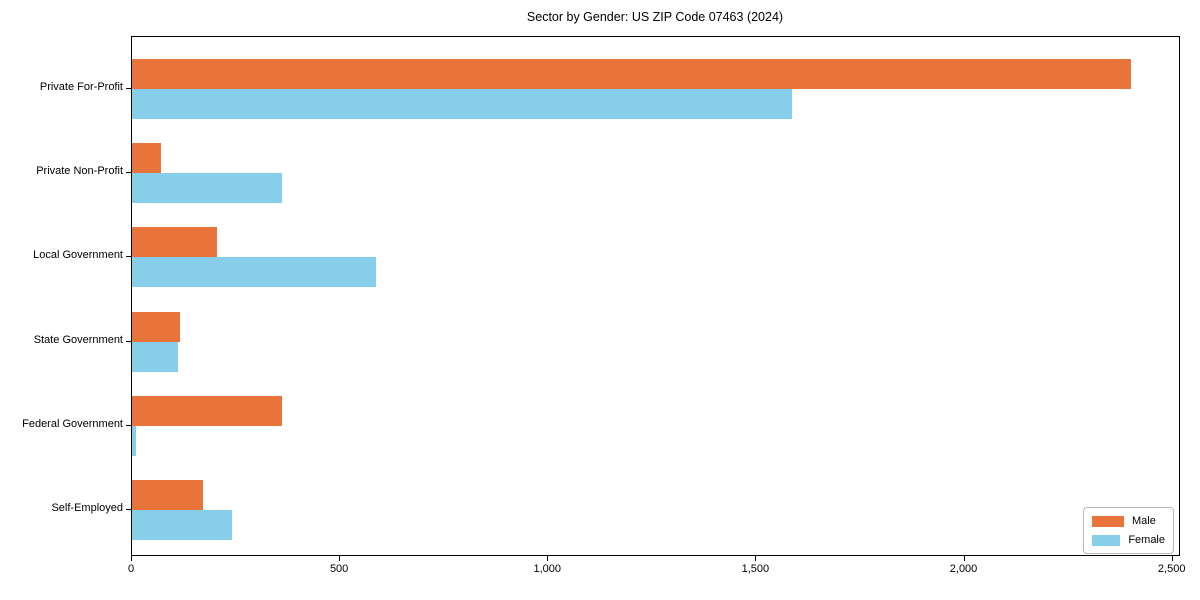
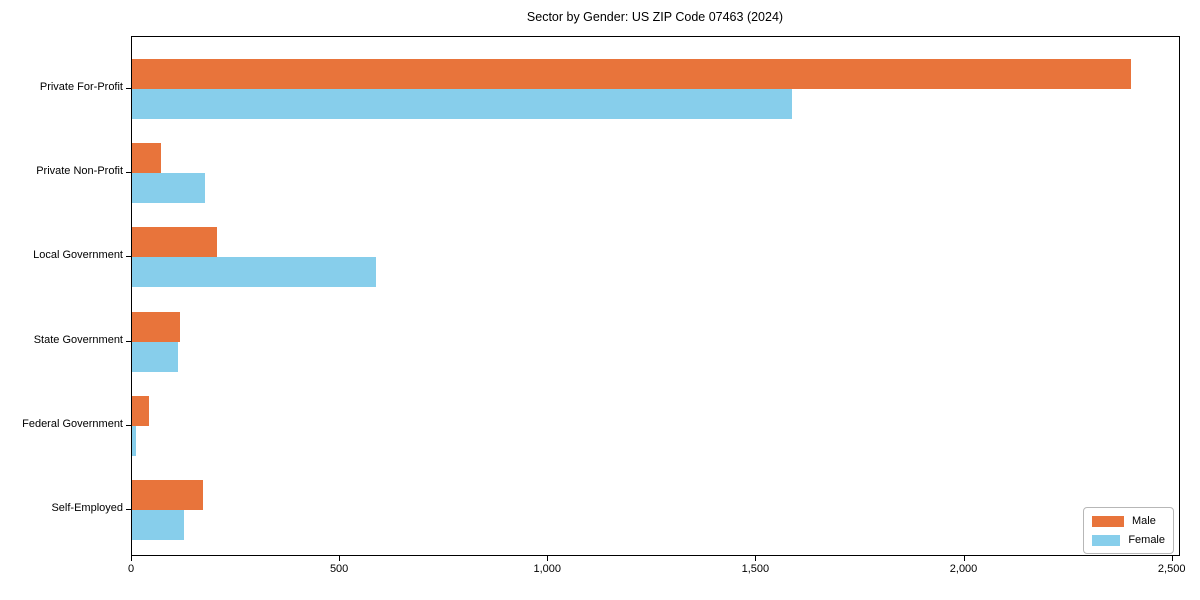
Female/Private Non-Profit: 360 -> 180
Male/Federal Government: 360 -> 40
Female/Self-Employed: 240 -> 120
